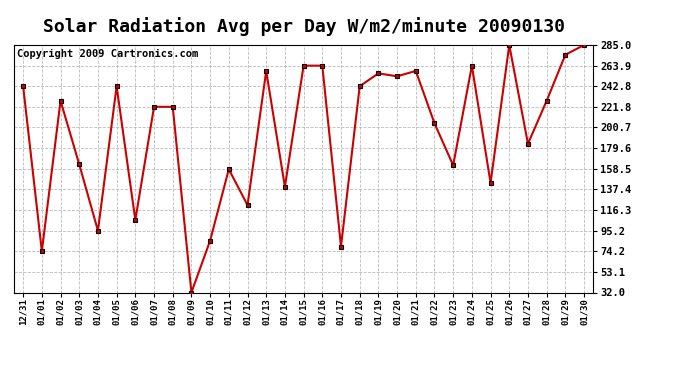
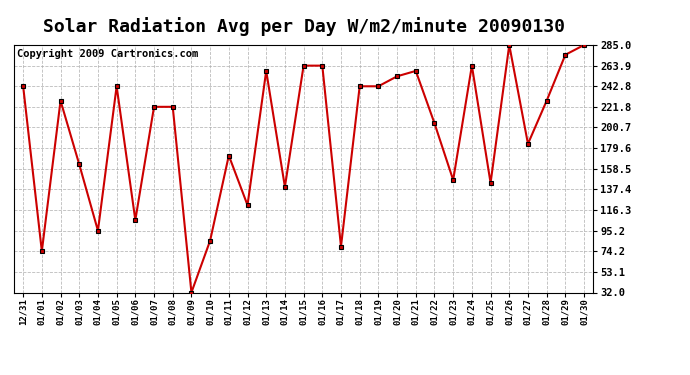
01/11: 158 -> 172
01/19: 256 -> 243
01/23: 162 -> 147
